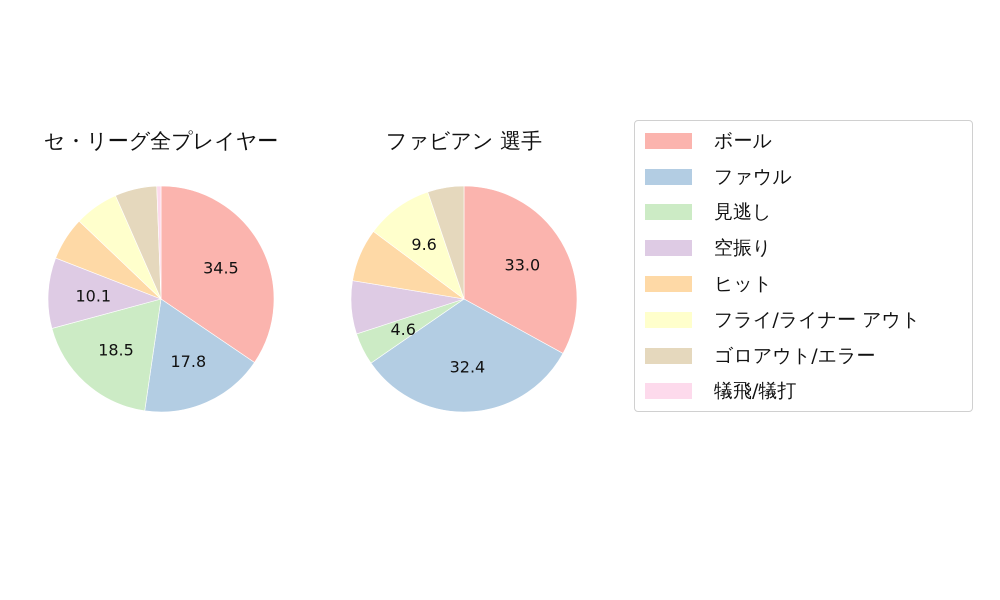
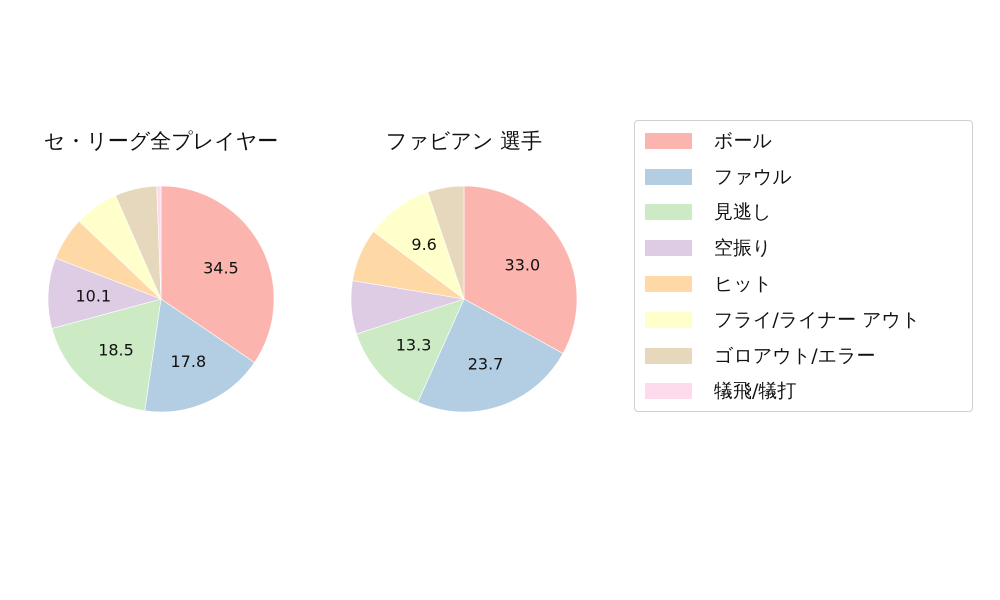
ファビアン 選手/ファウル: 32.4 -> 23.7
ファビアン 選手/見逃し: 4.6 -> 13.3
